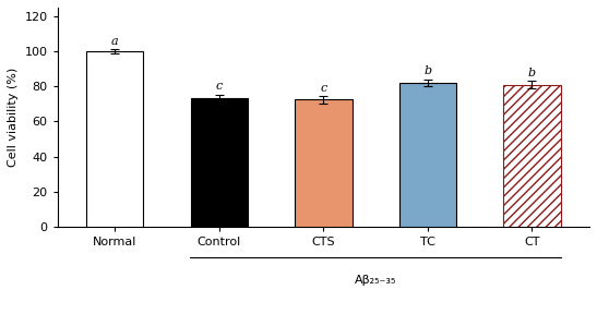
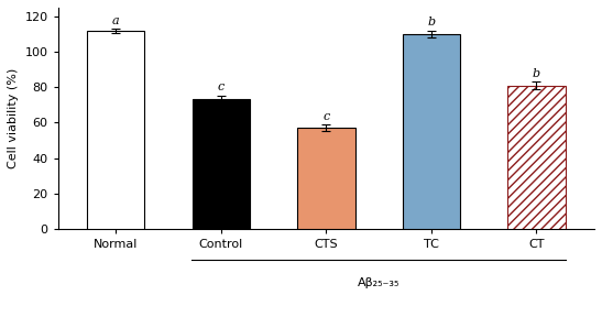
Normal: 100 -> 112
CTS: 72 -> 57
TC: 82 -> 110
